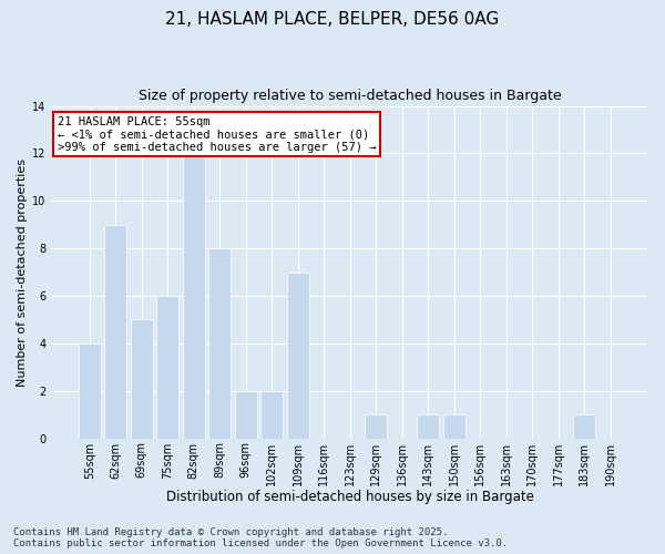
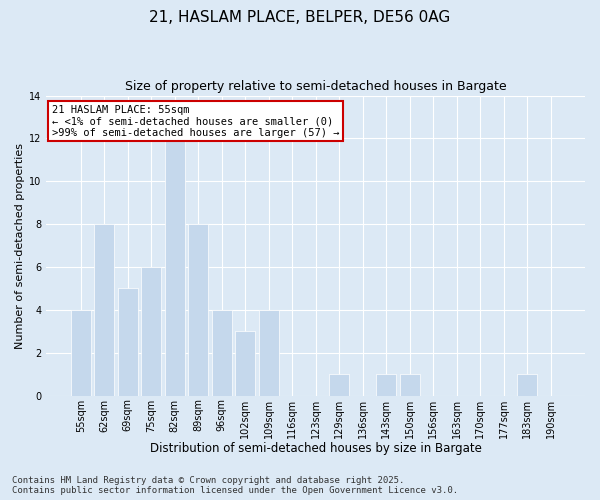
62sqm: 9 -> 8
96sqm: 2 -> 4
102sqm: 2 -> 3
109sqm: 7 -> 4
